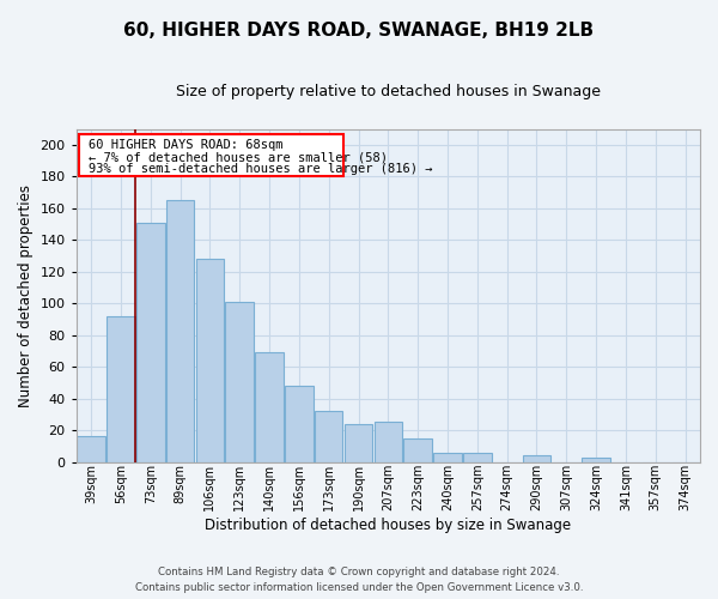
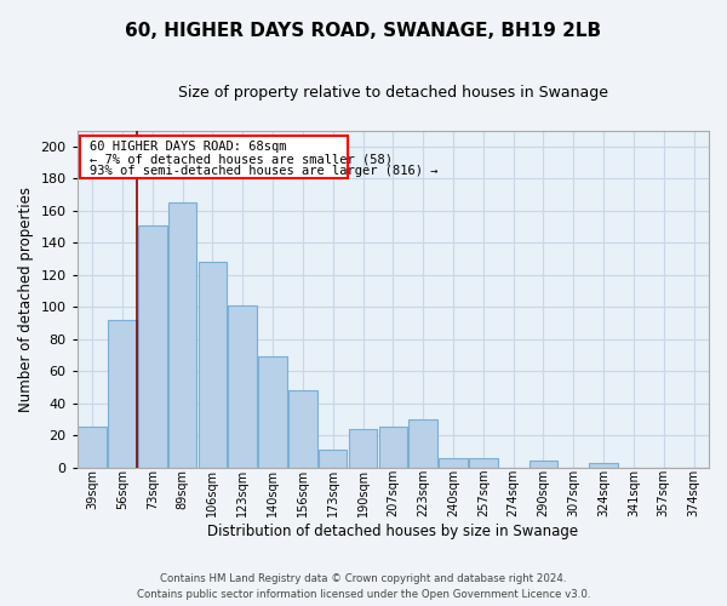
39sqm: 16 -> 25
173sqm: 32 -> 11
223sqm: 15 -> 30
